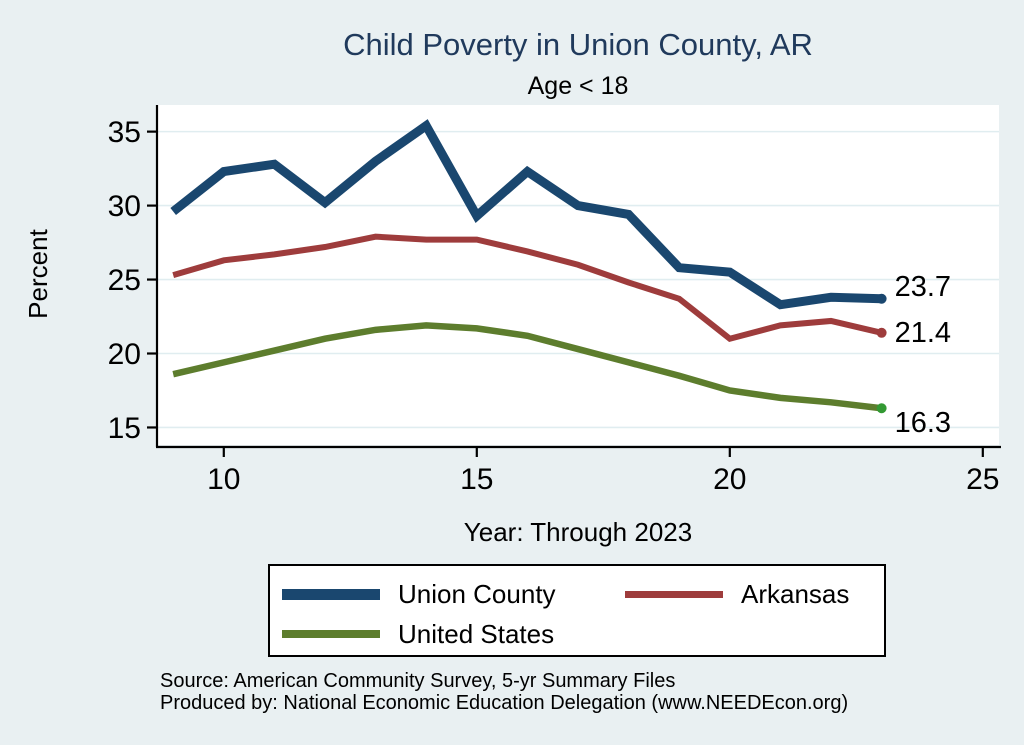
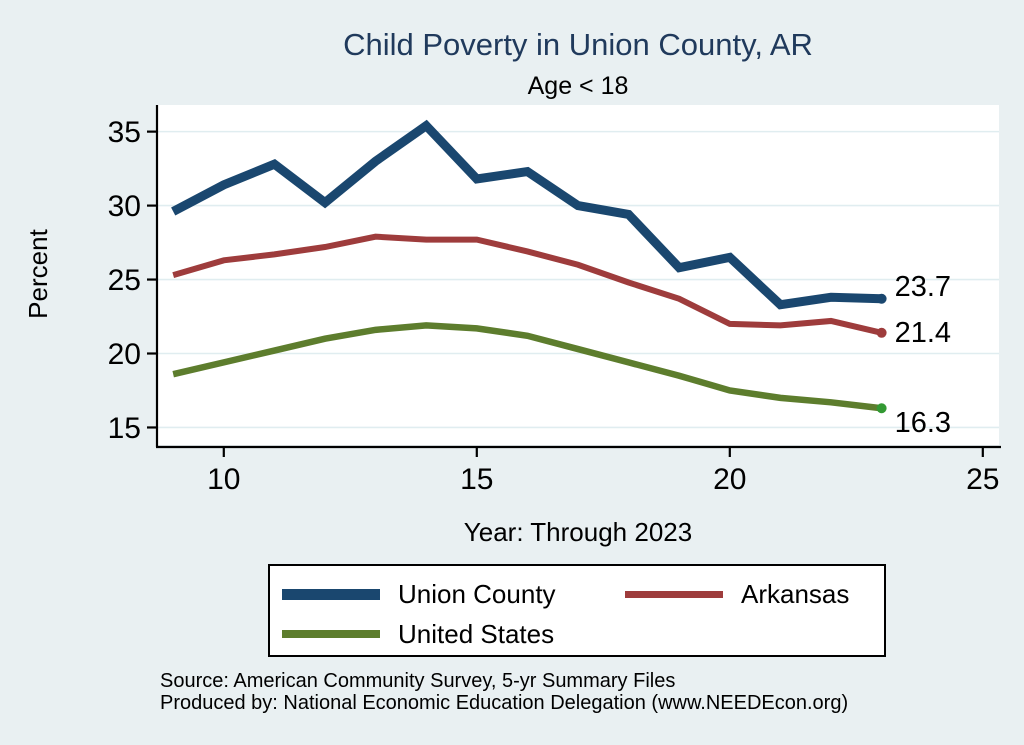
Union County/10: 32.3 -> 31.4
Union County/15: 29.3 -> 31.8
Union County/20: 25.5 -> 26.5
Arkansas/20: 21.0 -> 22.0
